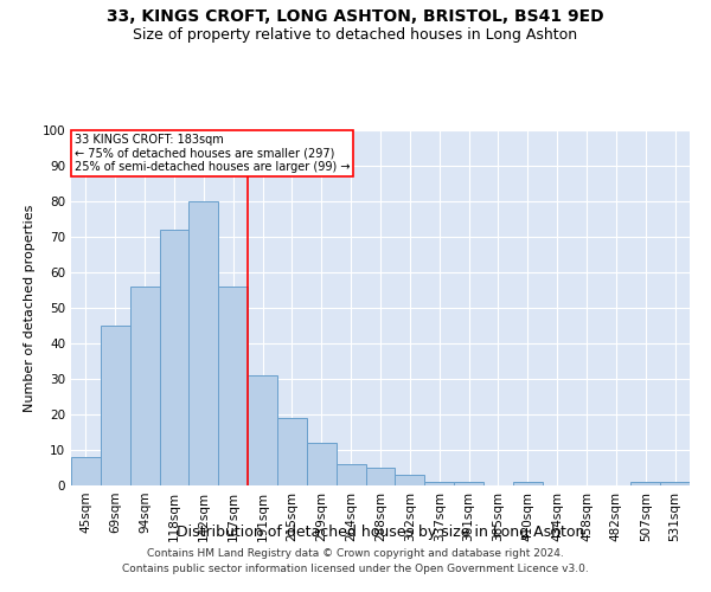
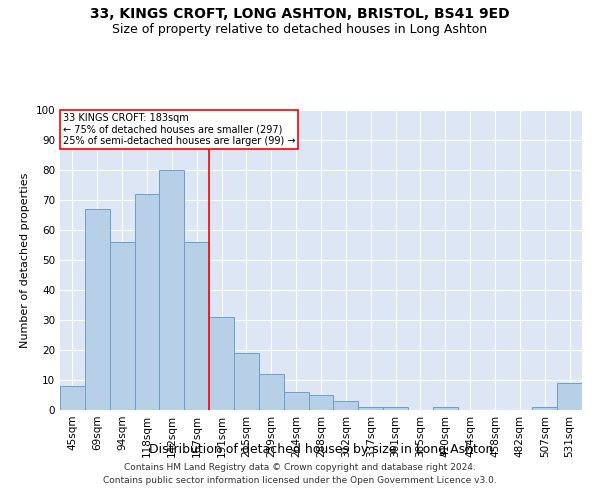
69sqm: 45 -> 67
531sqm: 1 -> 9
